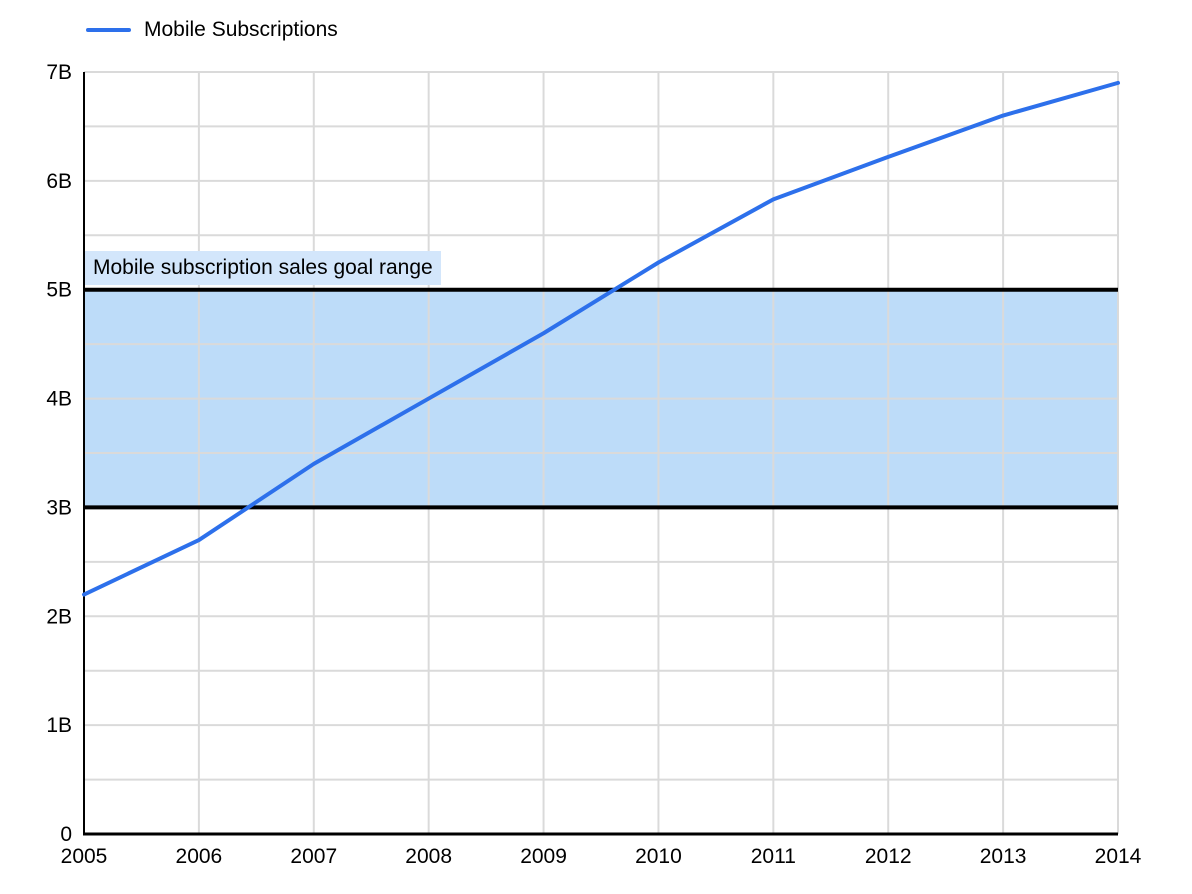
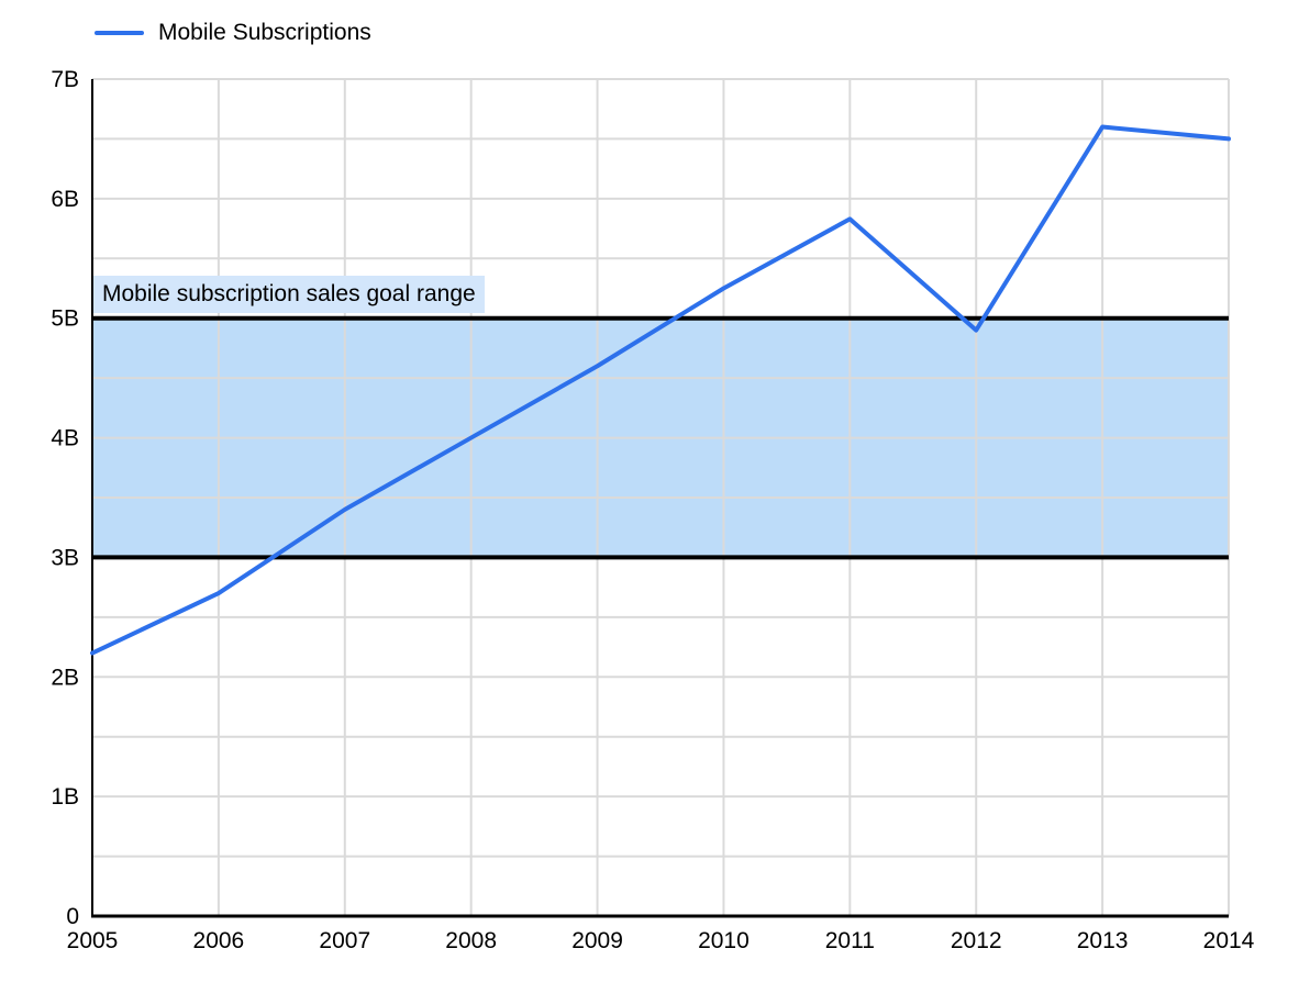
2012: 6.22B -> 4.90B
2014: 6.90B -> 6.50B
